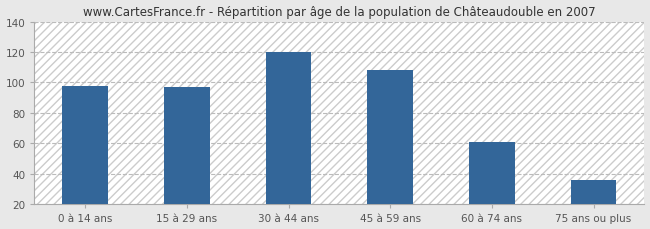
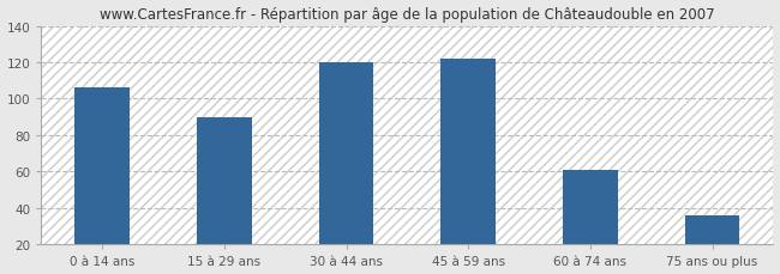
0 à 14 ans: 98 -> 106
15 à 29 ans: 97 -> 90
45 à 59 ans: 108 -> 122
